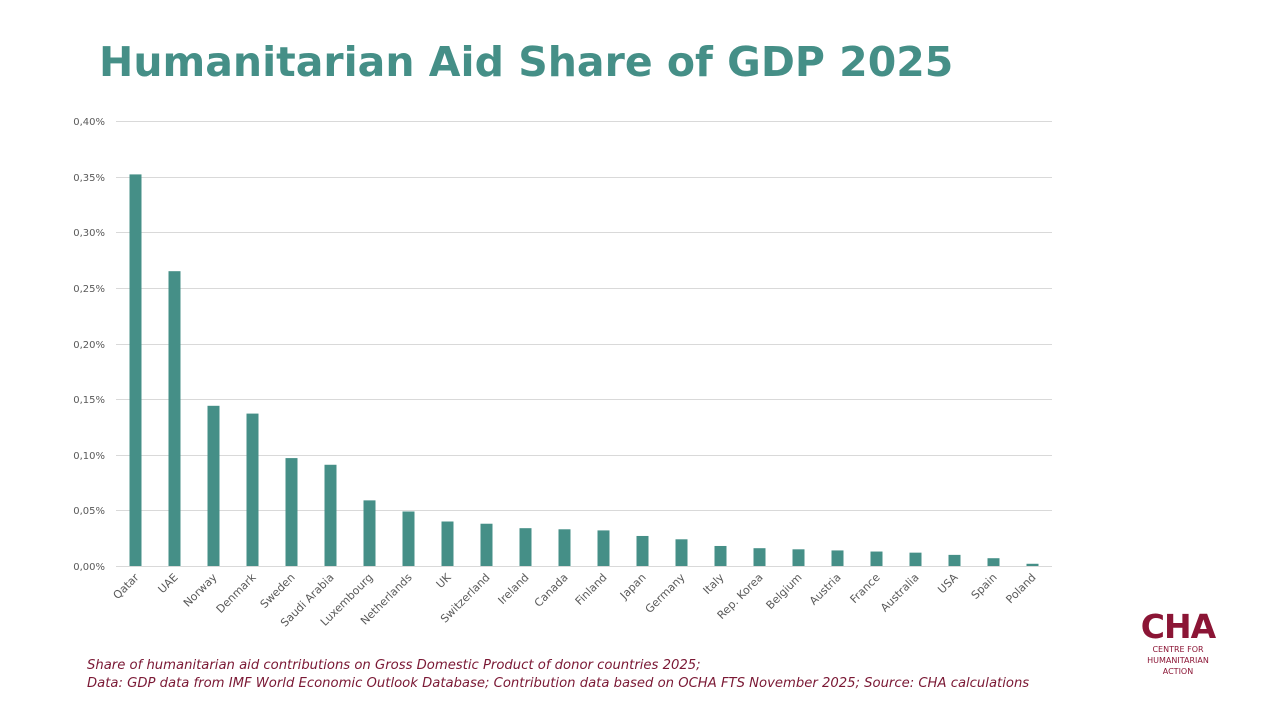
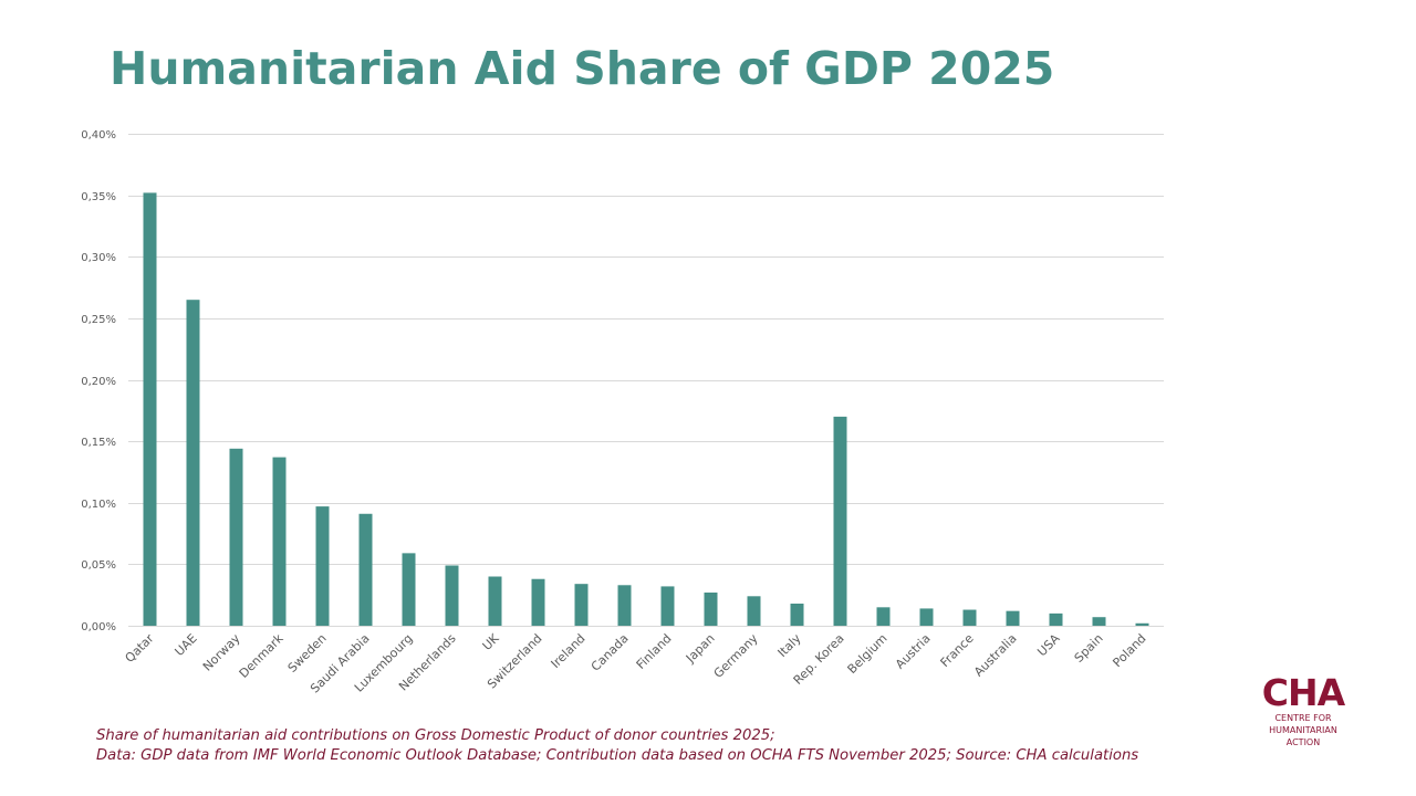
Rep. Korea: 0,02% -> 0,17%
